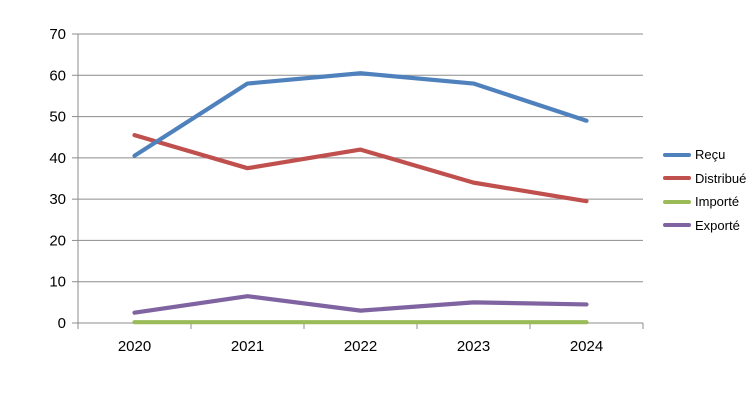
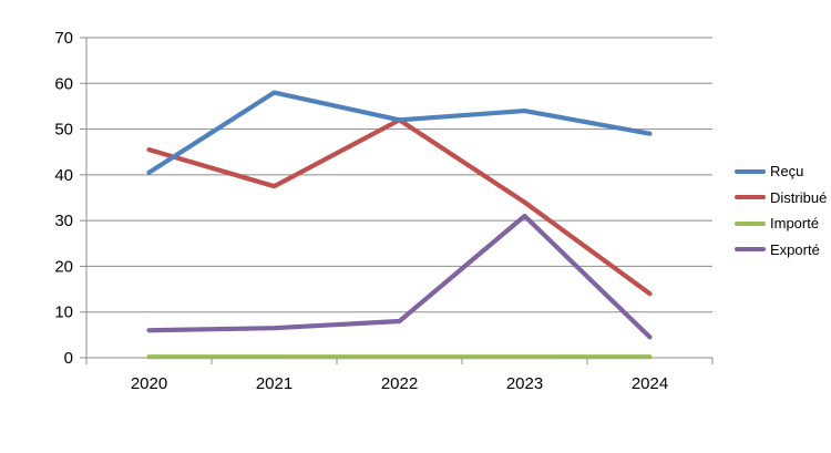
Exporté/2020: 2 -> 6
Reçu/2022: 60 -> 52
Distribué/2022: 42 -> 52
Exporté/2022: 3 -> 8
Reçu/2023: 58 -> 54
Exporté/2023: 5 -> 31
Distribué/2024: 30 -> 14
